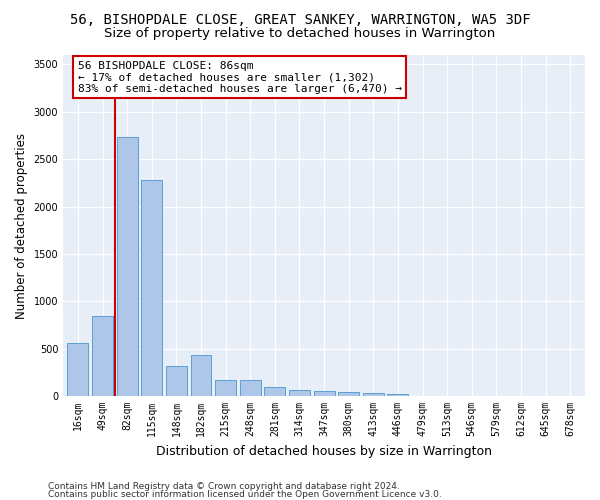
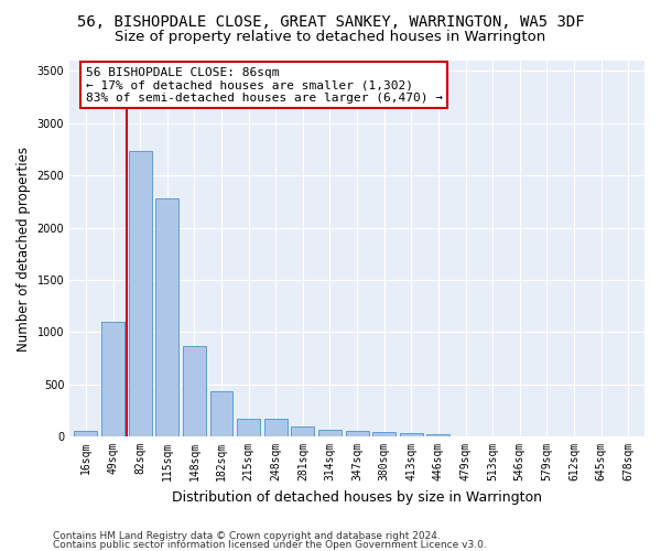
16sqm: 560 -> 50
49sqm: 840 -> 1100
148sqm: 320 -> 870
